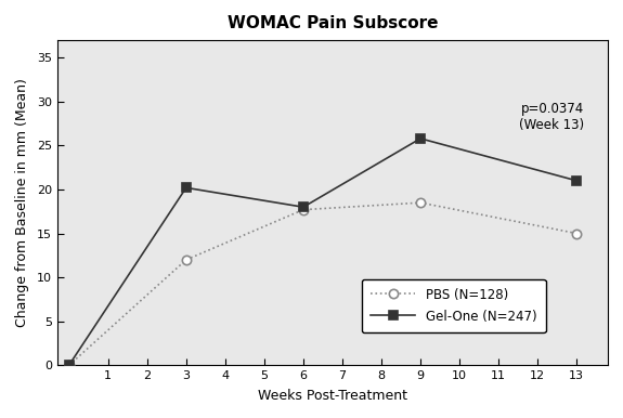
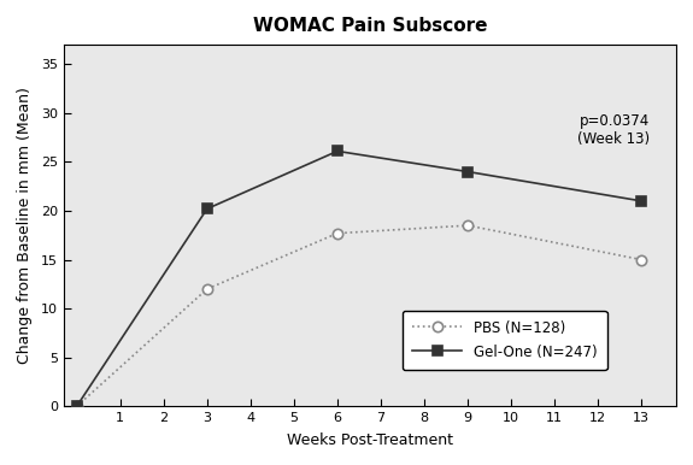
Gel-One (N=247)/6: 18.0 -> 26.1
Gel-One (N=247)/9: 25.8 -> 24.0
